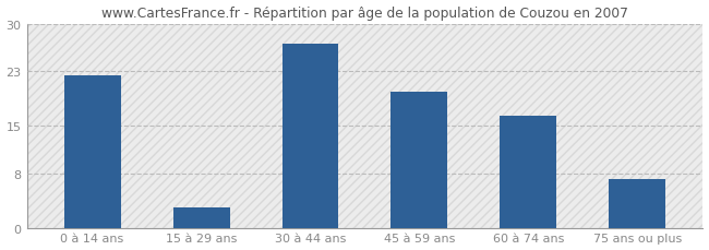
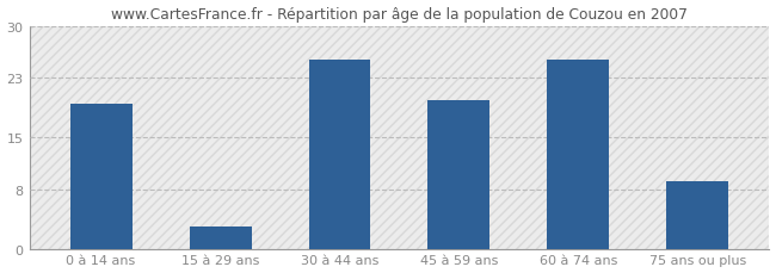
0 à 14 ans: 22.4 -> 19.5
30 à 44 ans: 27.0 -> 25.5
60 à 74 ans: 16.4 -> 25.5
75 ans ou plus: 7.2 -> 9.0
